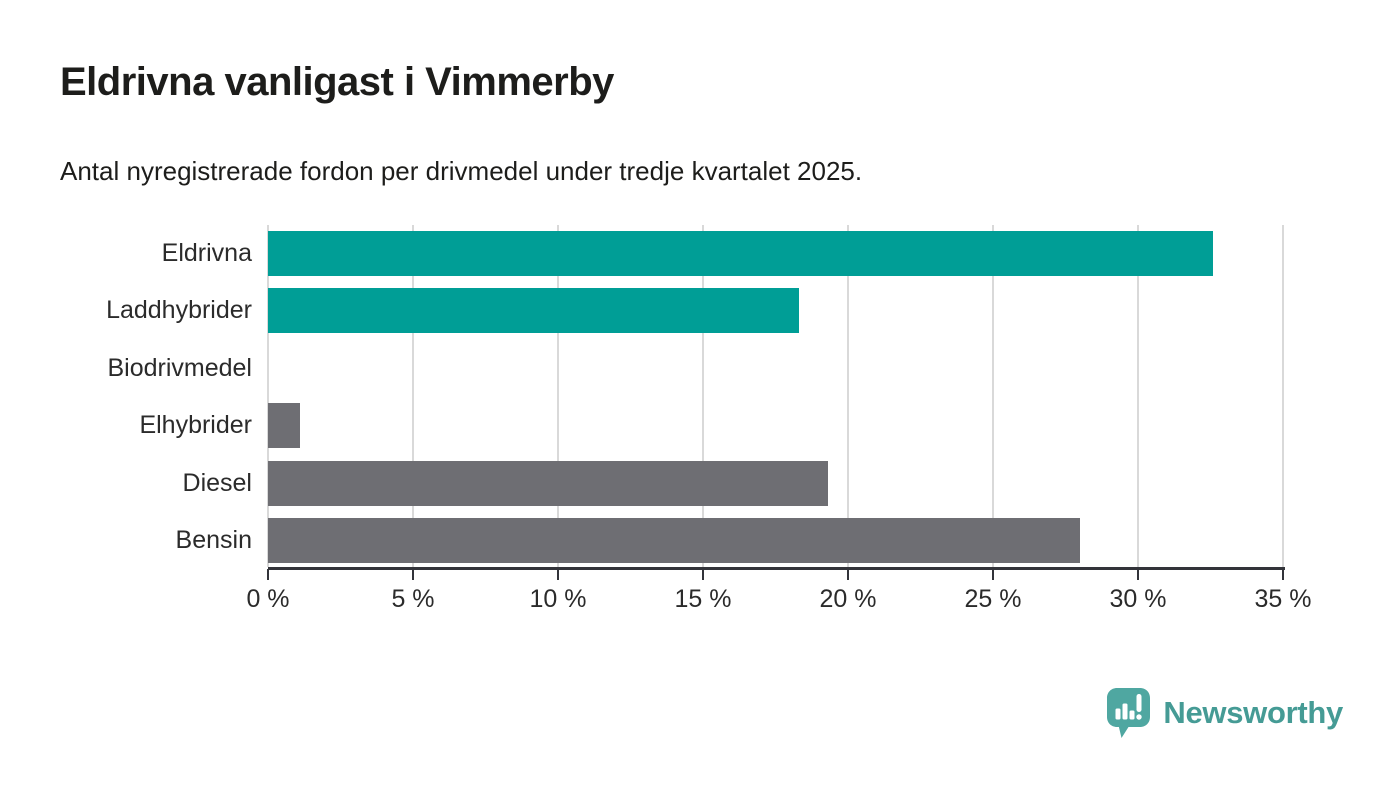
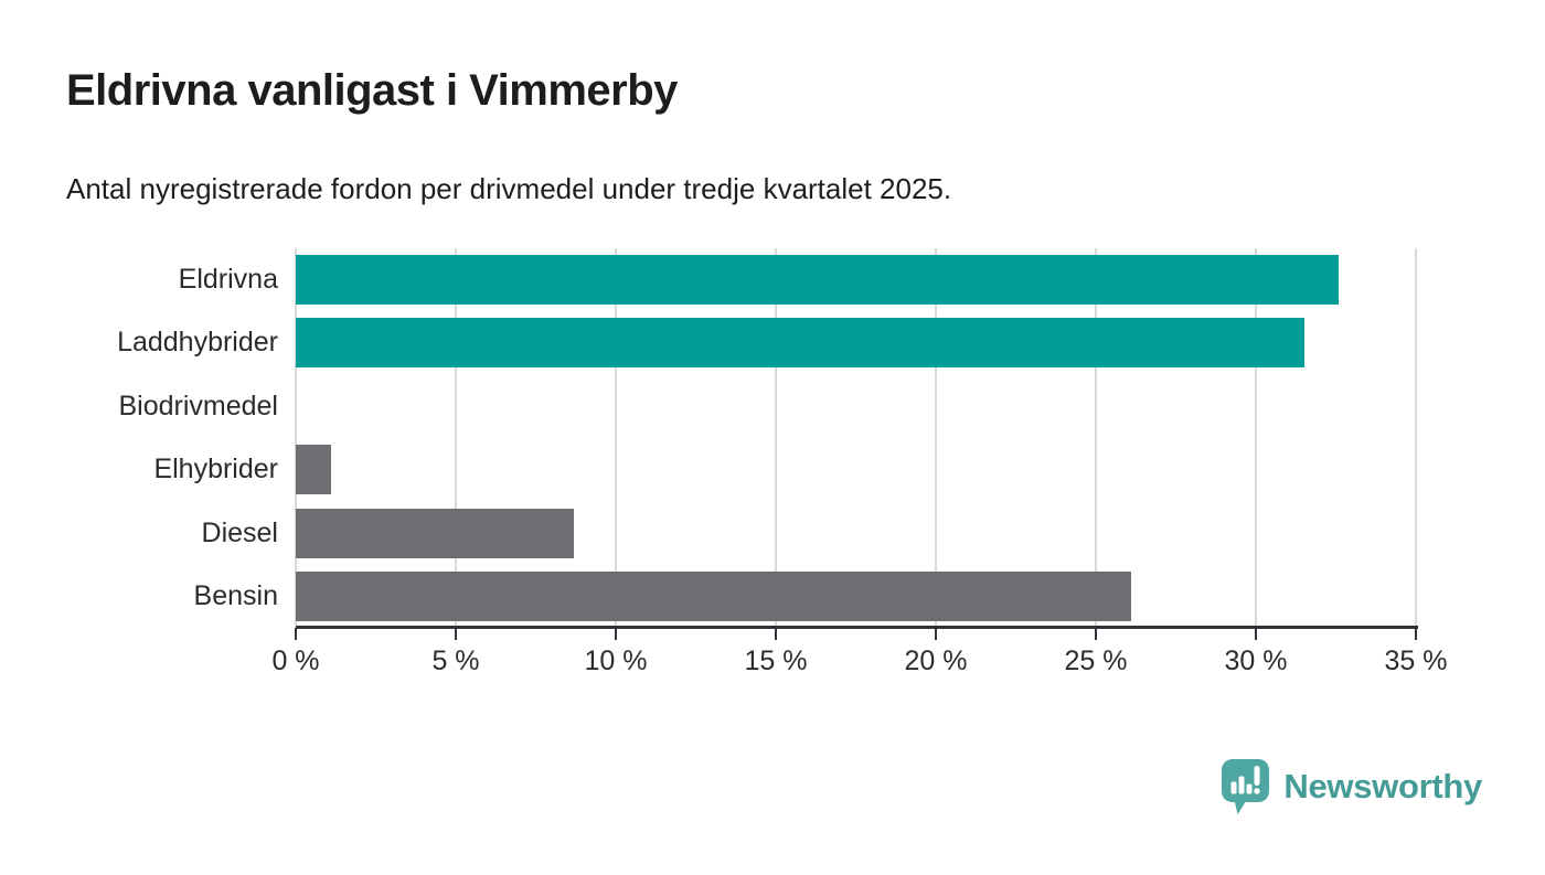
Laddhybrider: 18.3% -> 31.5%
Diesel: 19.3% -> 8.7%
Bensin: 28.0% -> 26.1%
